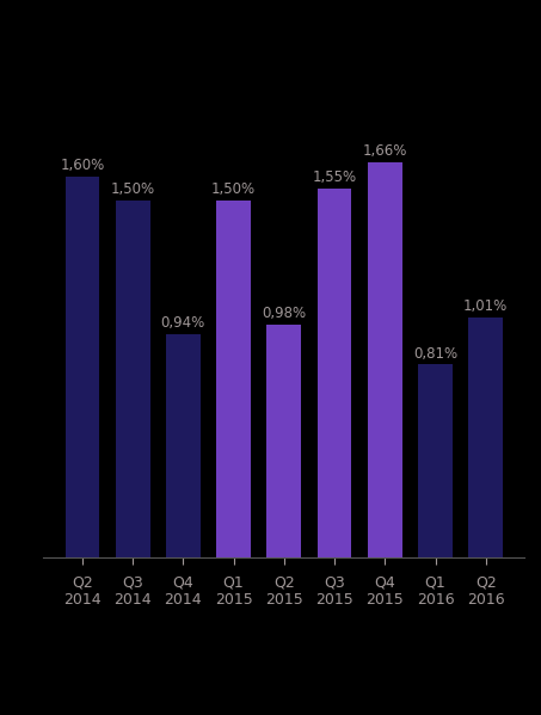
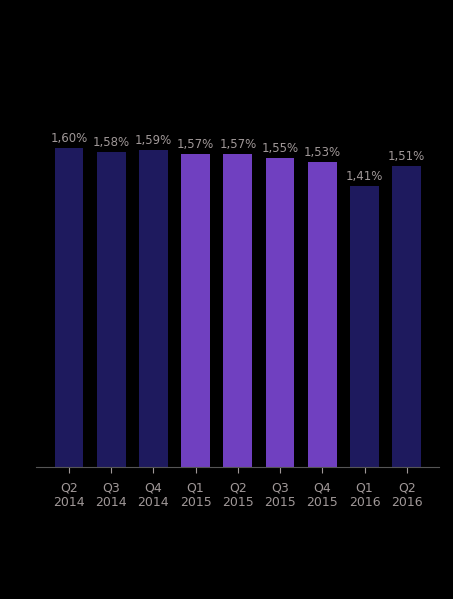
Q3 2014: 1,50% -> 1,58%
Q4 2014: 0,94% -> 1,59%
Q1 2015: 1,50% -> 1,57%
Q2 2015: 0,98% -> 1,57%
Q4 2015: 1,66% -> 1,53%
Q1 2016: 0,81% -> 1,41%
Q2 2016: 1,01% -> 1,51%
